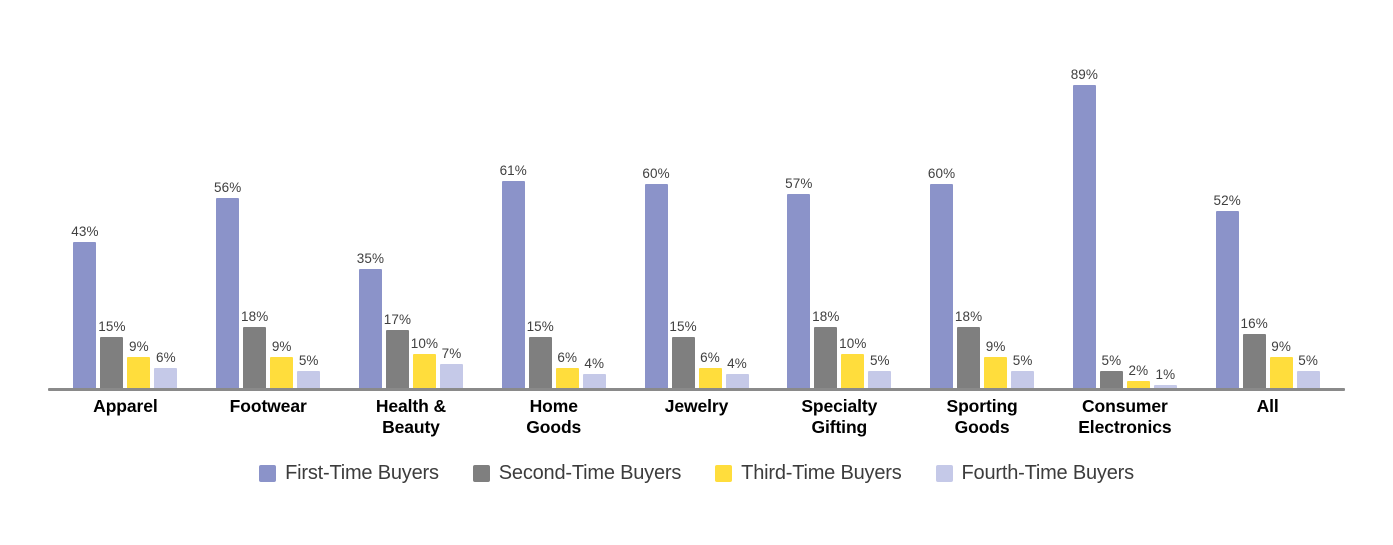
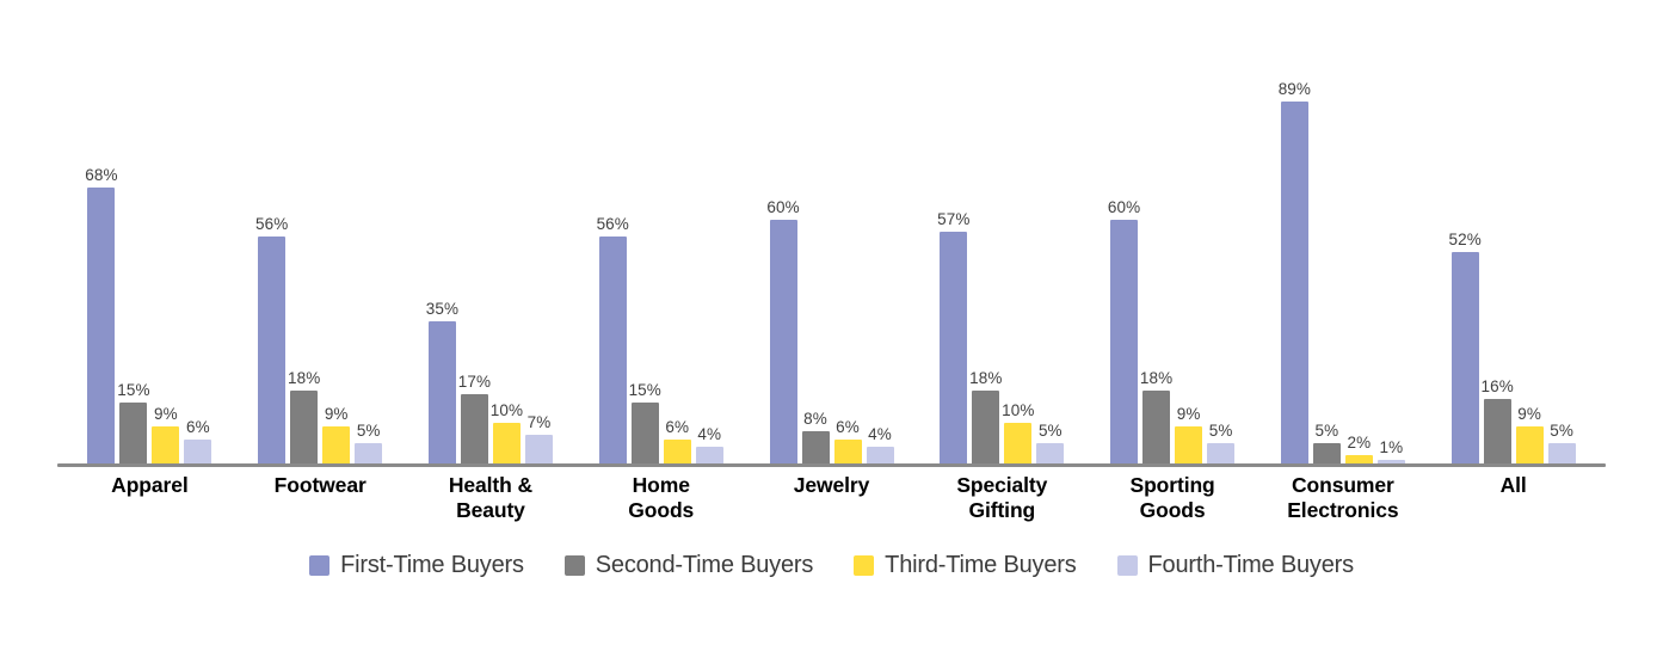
First-Time Buyers/Apparel: 43% -> 68%
First-Time Buyers/Home Goods: 61% -> 56%
Second-Time Buyers/Jewelry: 15% -> 8%
